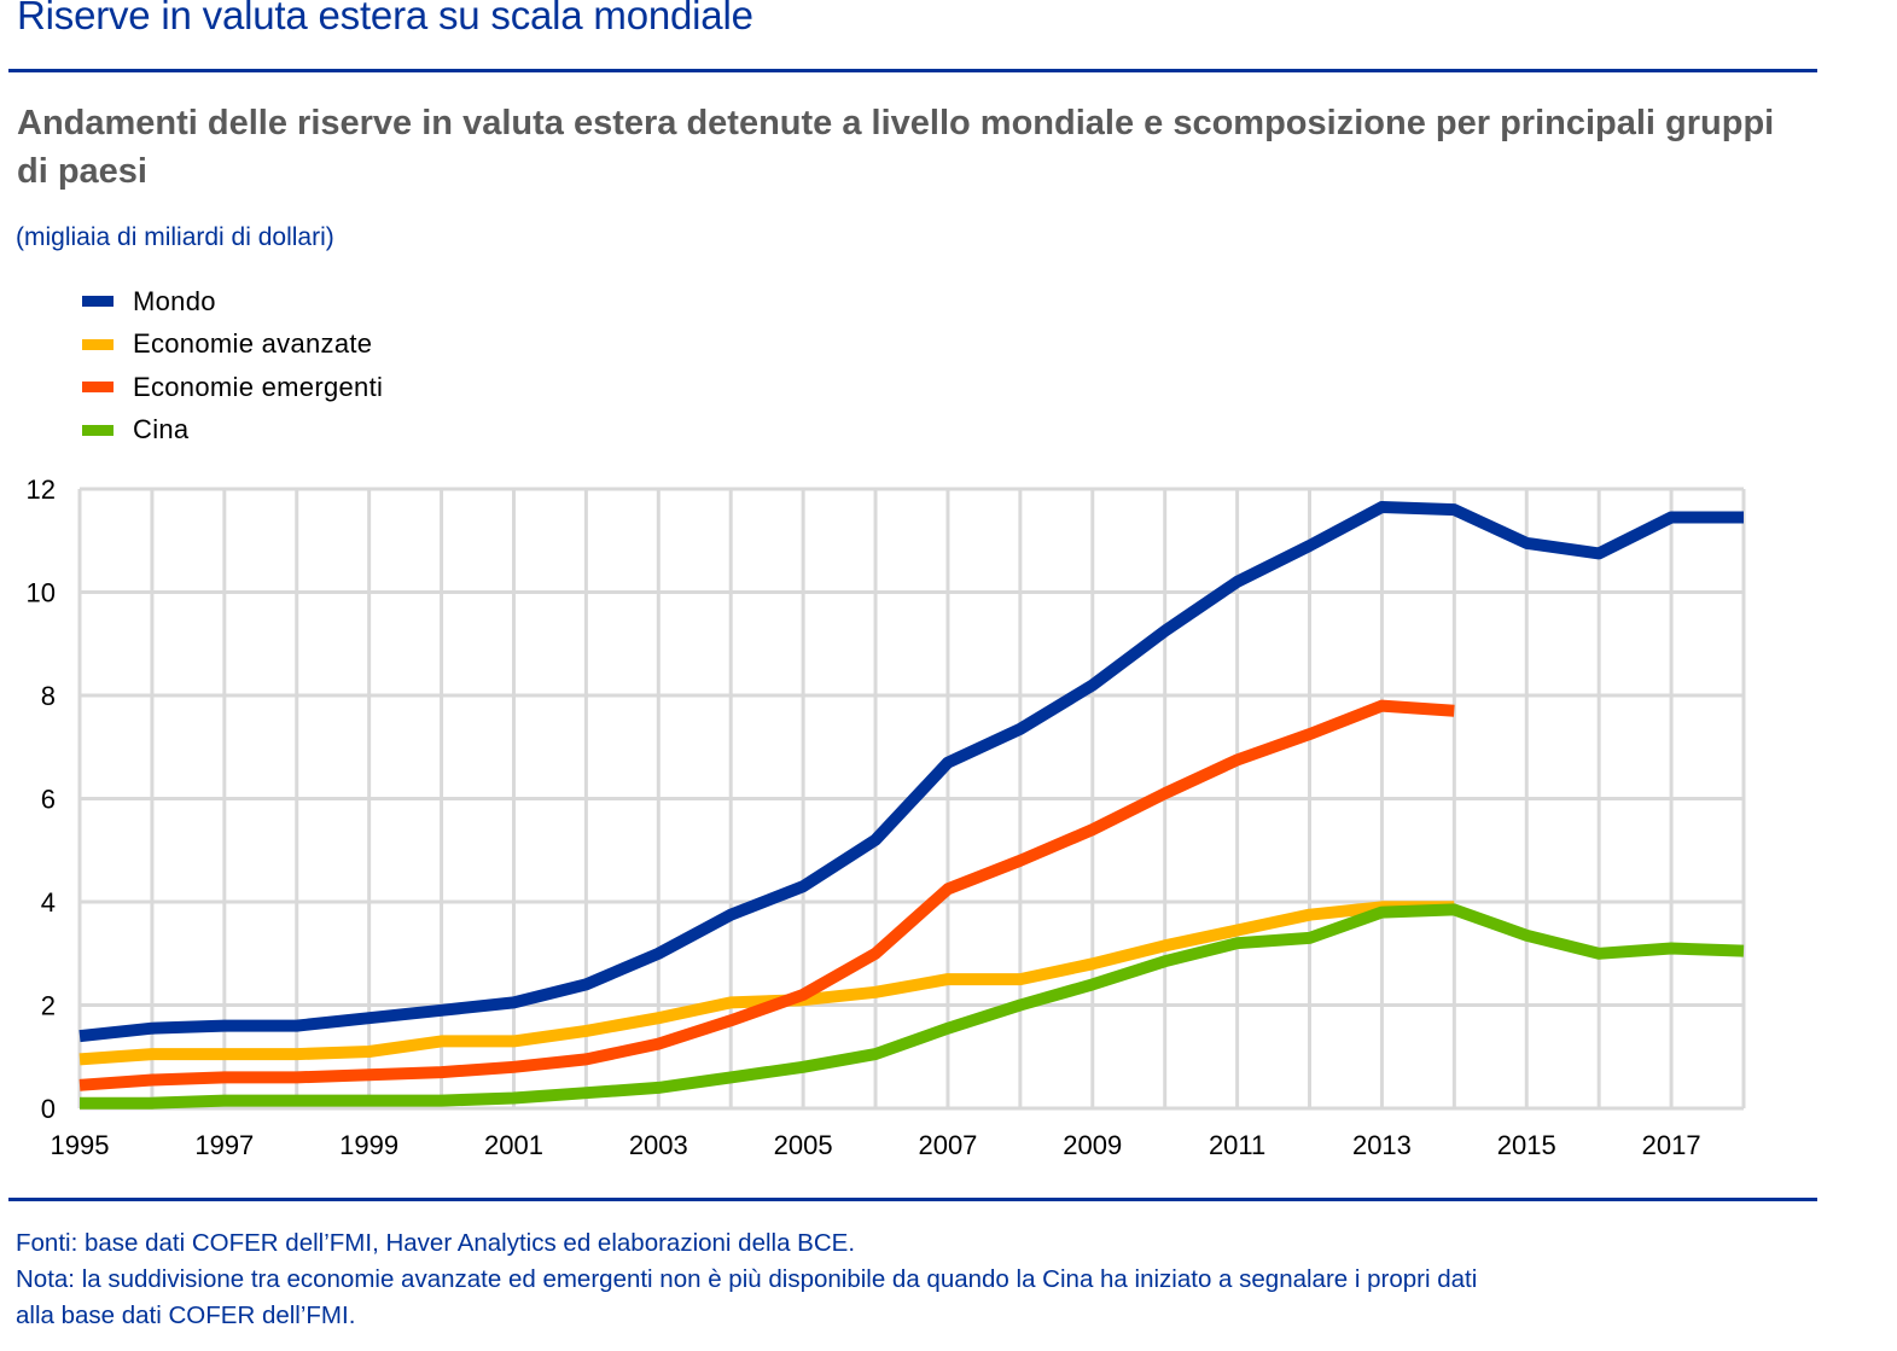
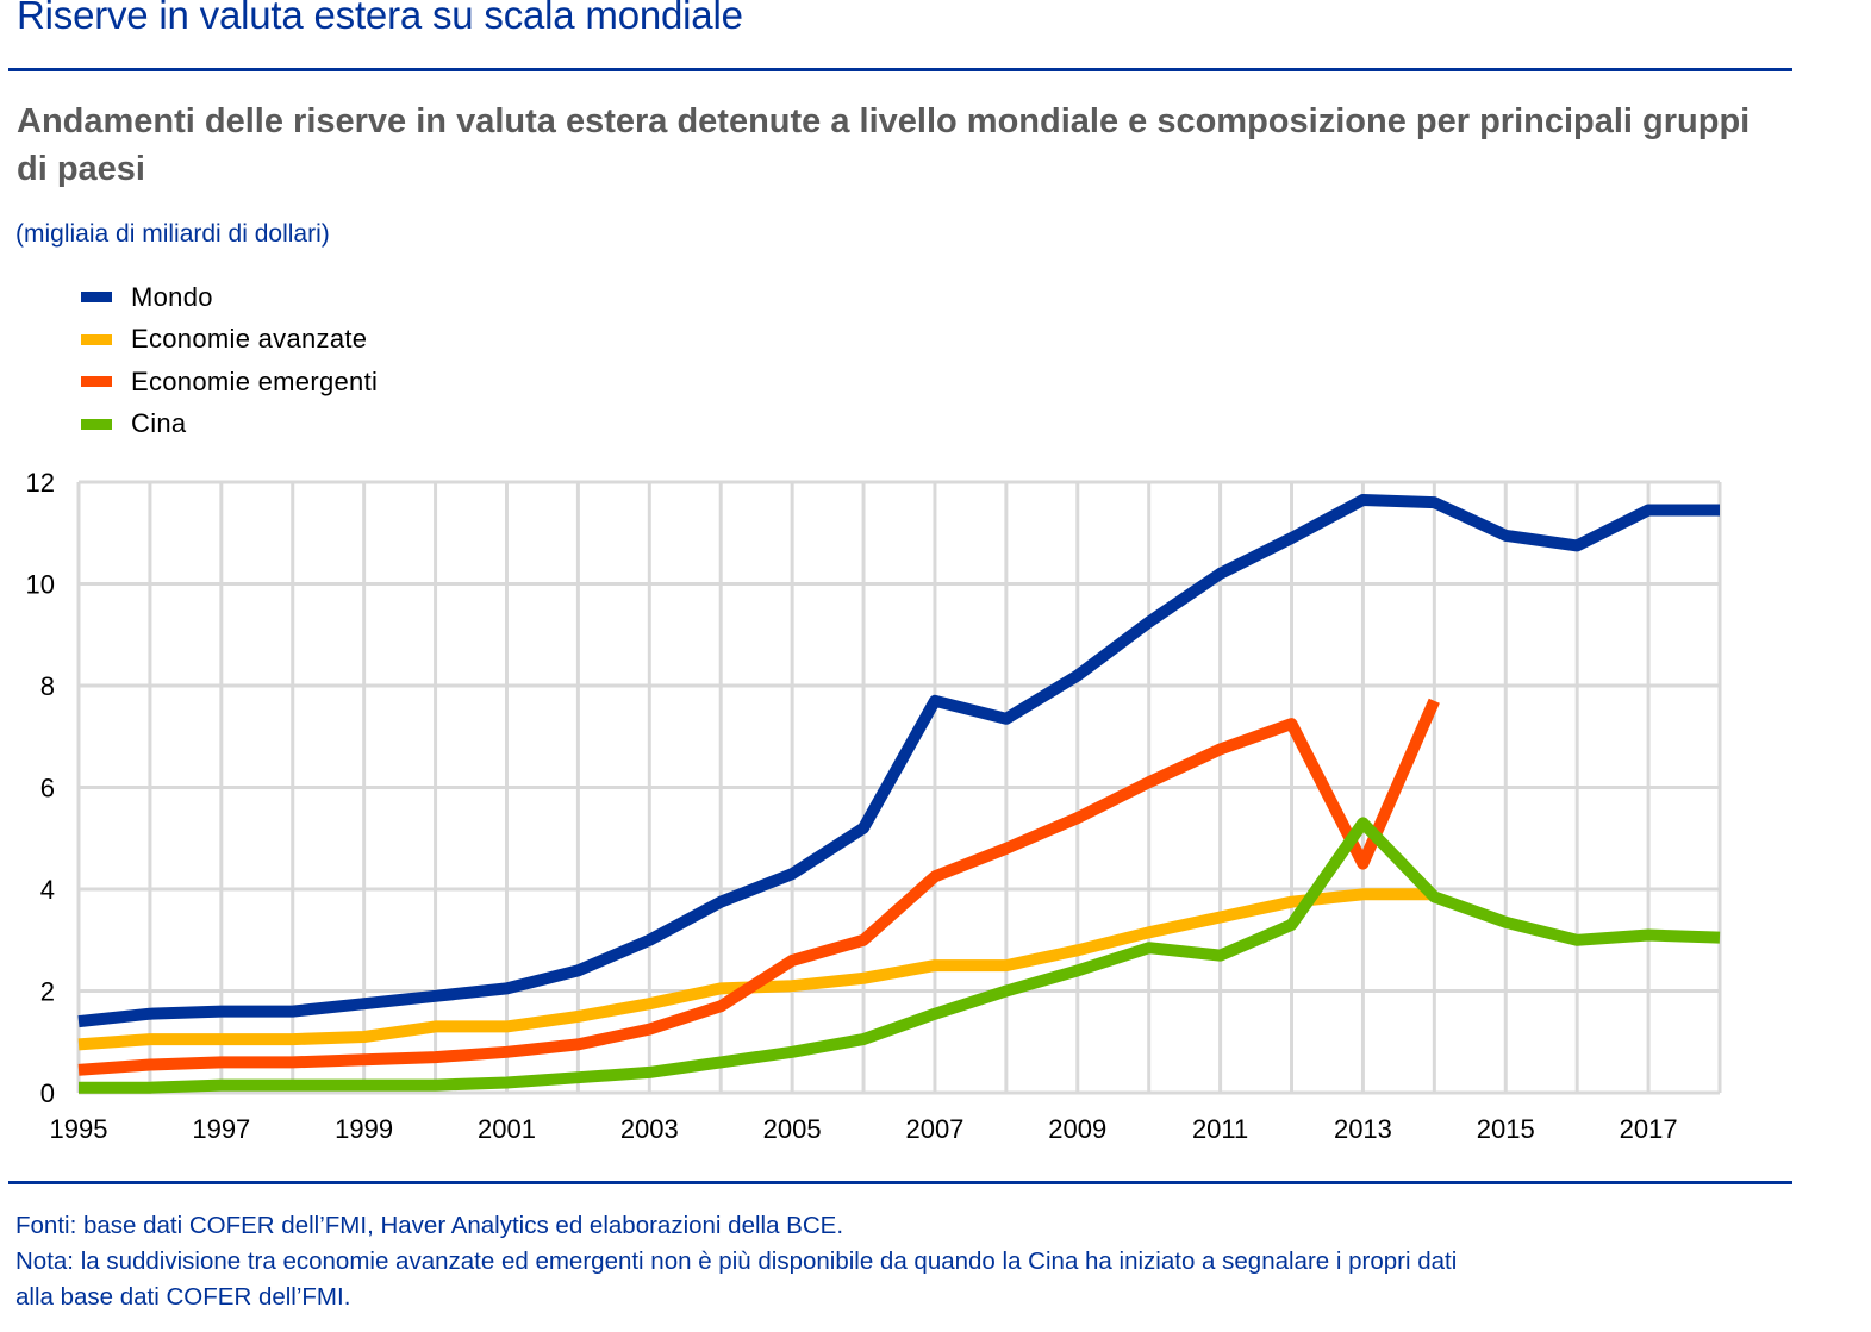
Economie emergenti/2005: 2.2 -> 2.6
Mondo/2007: 6.7 -> 7.7
Cina/2011: 3.2 -> 2.7
Economie emergenti/2013: 7.8 -> 4.5
Cina/2013: 3.8 -> 5.3
